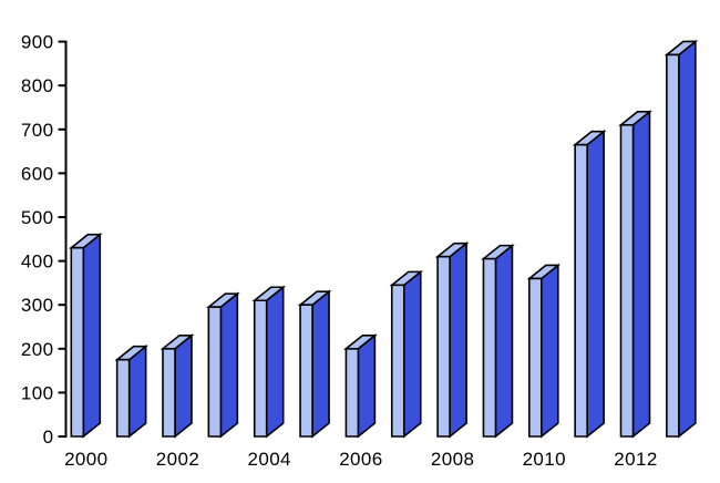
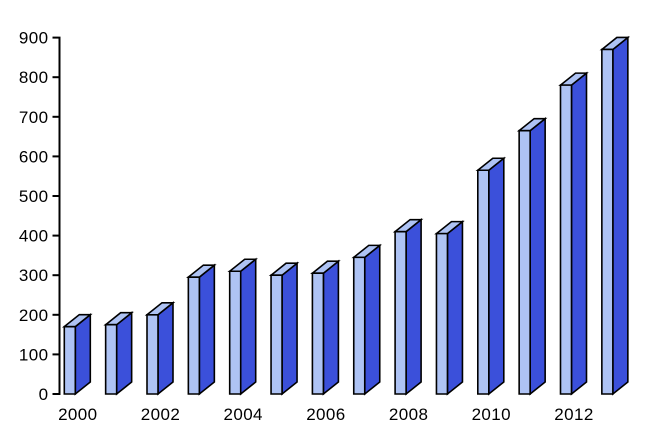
2000: 430 -> 170
2006: 200 -> 300
2010: 360 -> 560
2012: 710 -> 780
